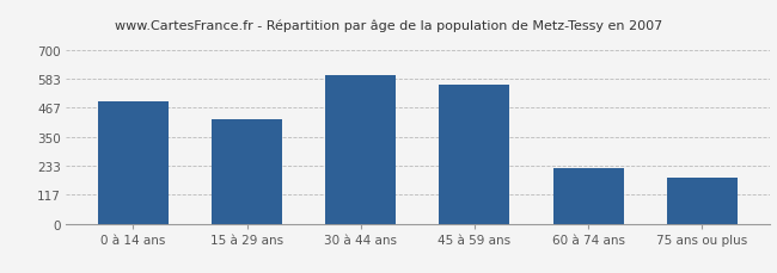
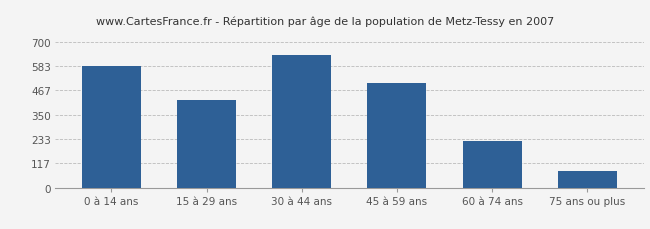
0 à 14 ans: 495 -> 583
30 à 44 ans: 600 -> 638
45 à 59 ans: 560 -> 505
75 ans ou plus: 185 -> 80
